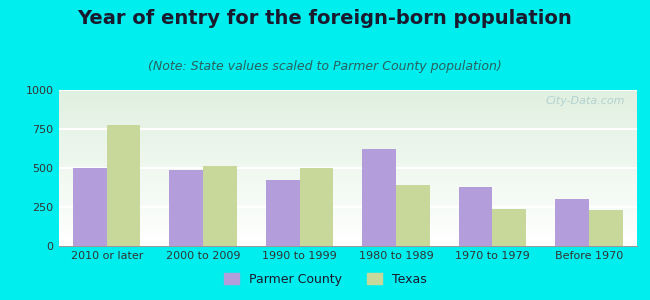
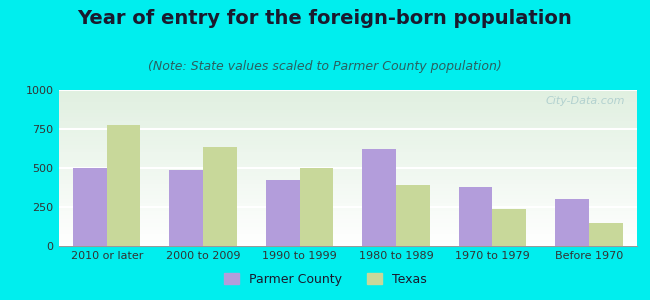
Texas/2000 to 2009: 510 -> 640
Texas/Before 1970: 230 -> 150
